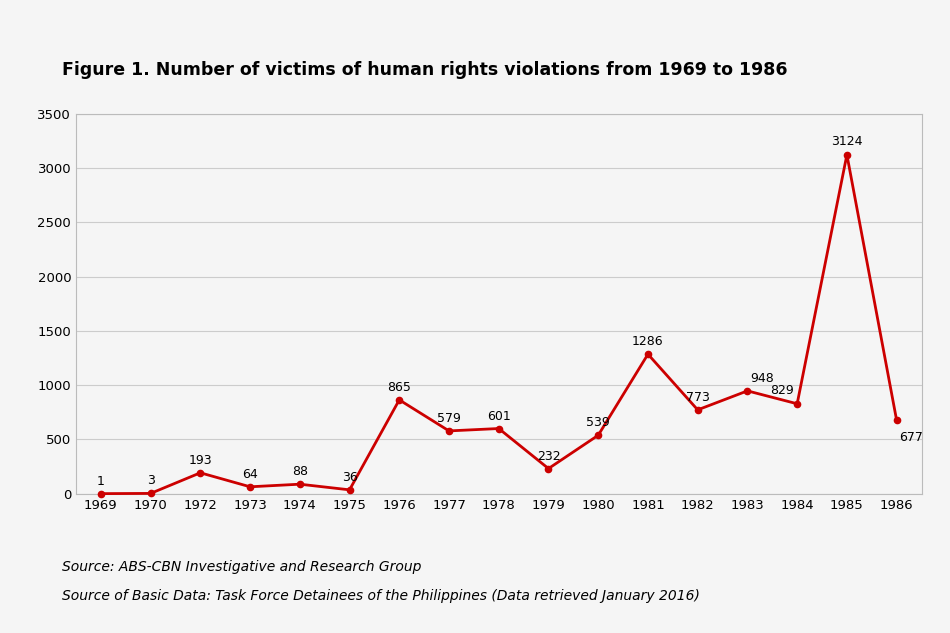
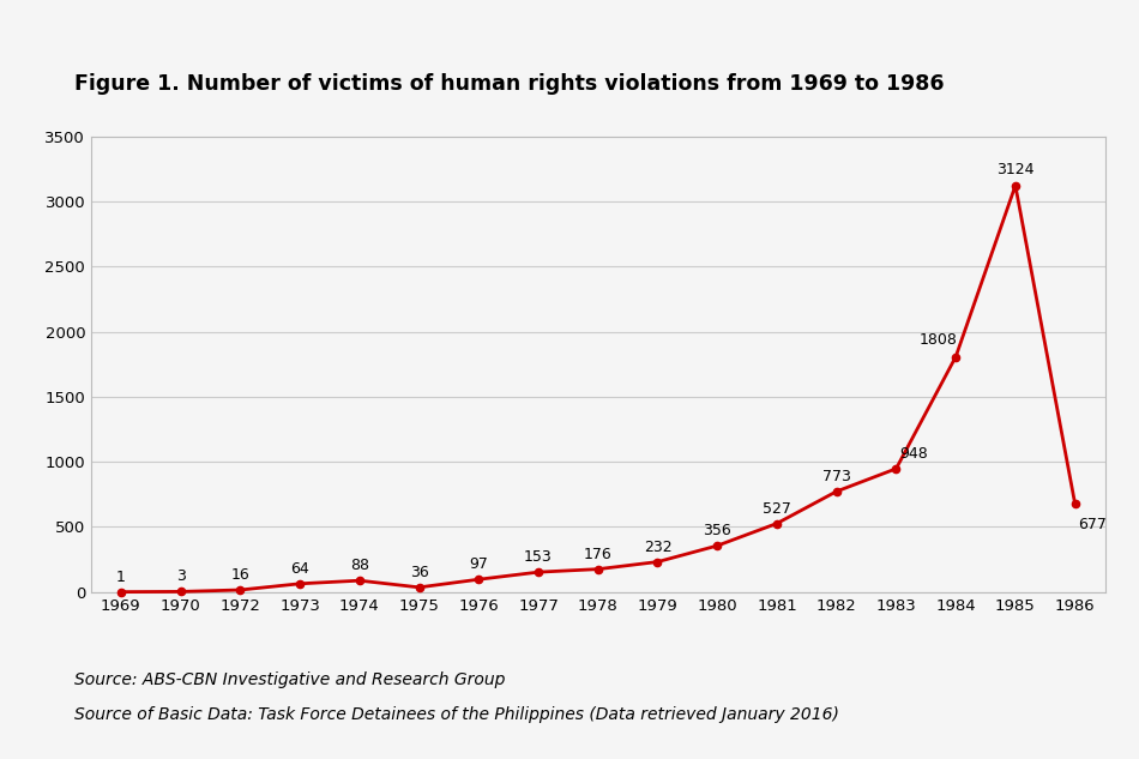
1972: 193 -> 16
1976: 865 -> 97
1977: 579 -> 153
1978: 601 -> 176
1980: 539 -> 356
1981: 1286 -> 527
1984: 829 -> 1808
